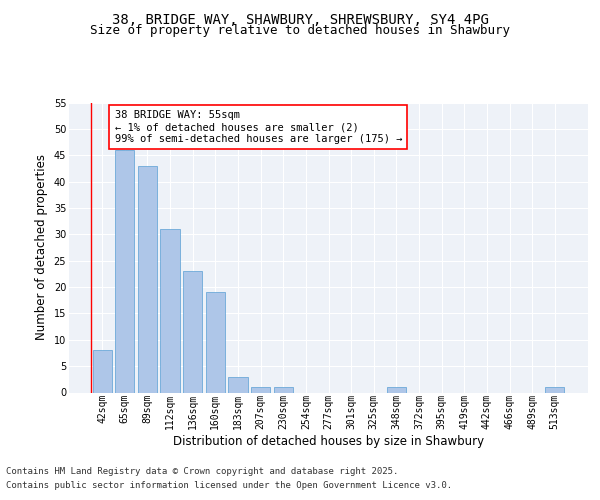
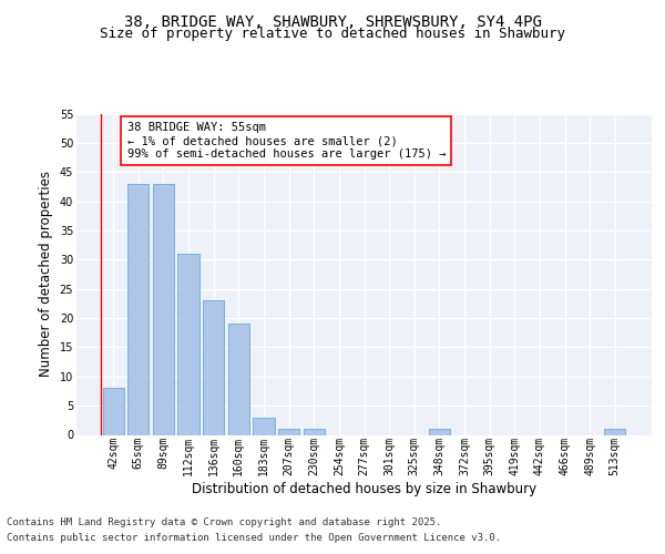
65sqm: 46 -> 43
